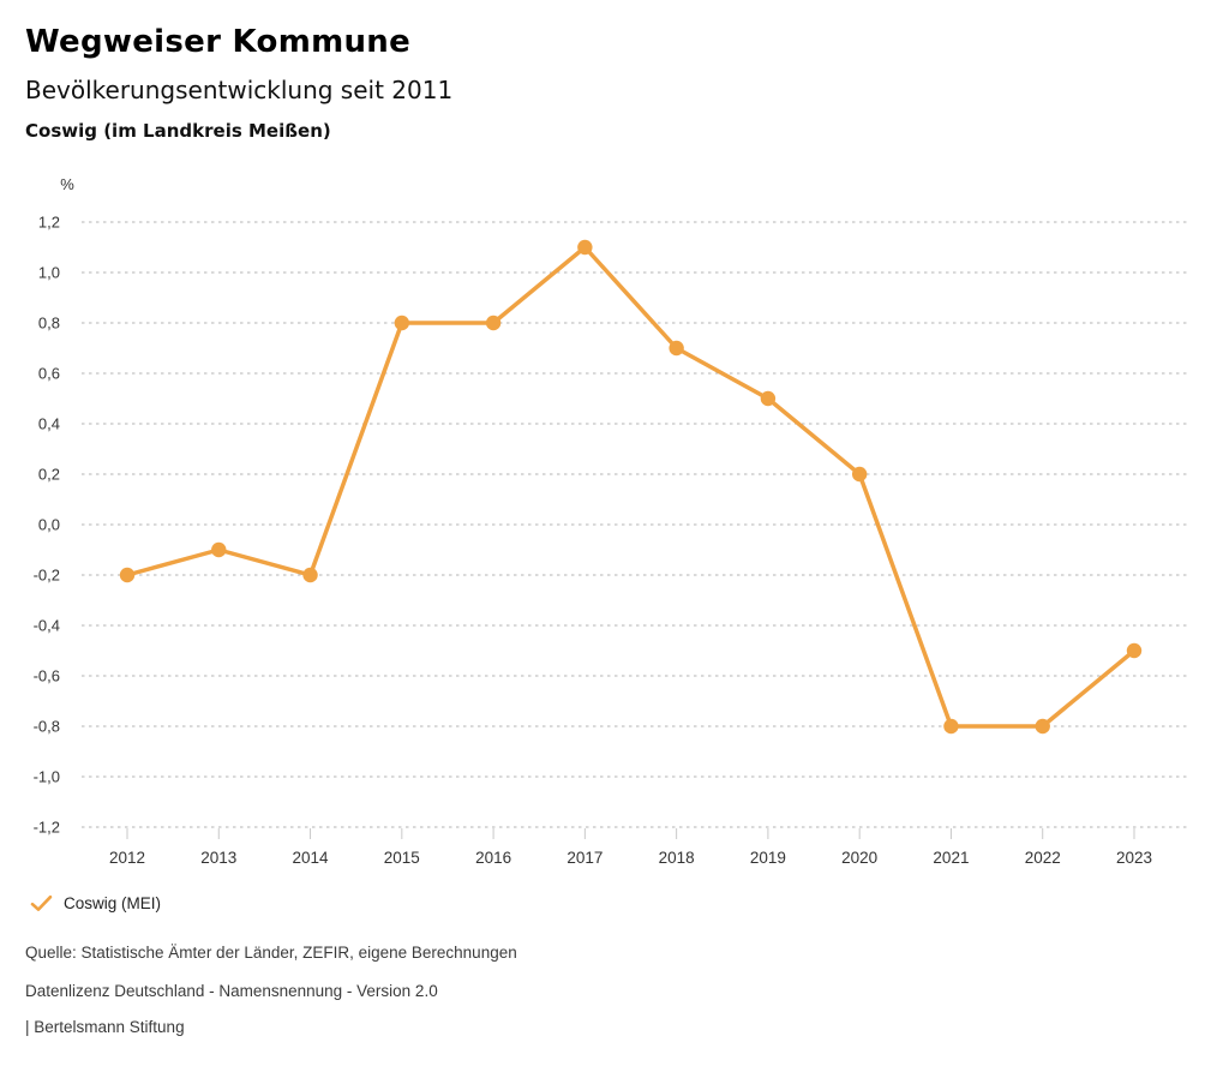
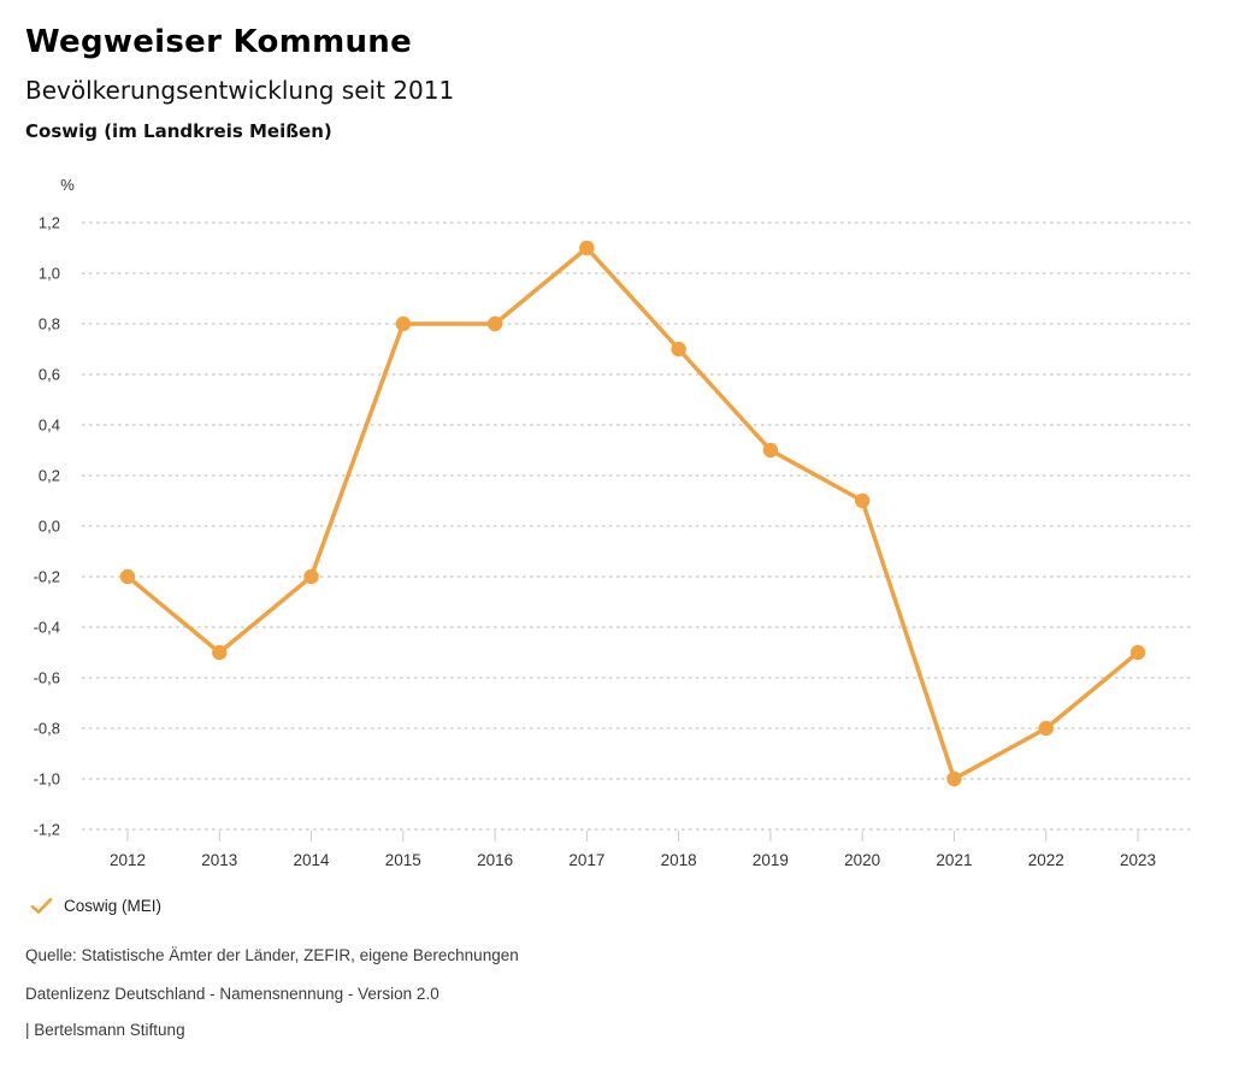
2013: -0,1 -> -0,5
2019: 0,5 -> 0,3
2020: 0,2 -> 0,1
2021: -0,8 -> -1,0
